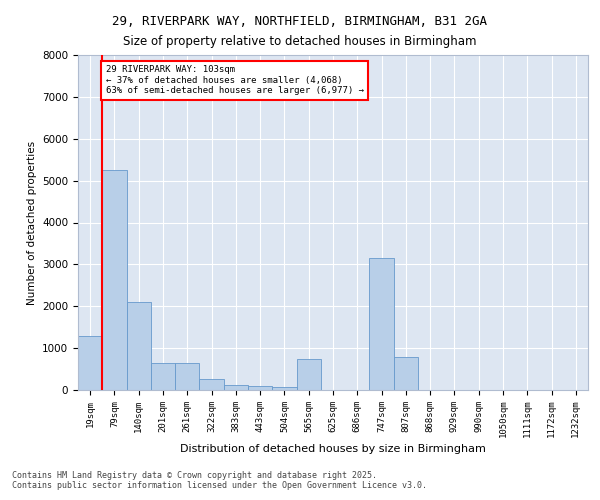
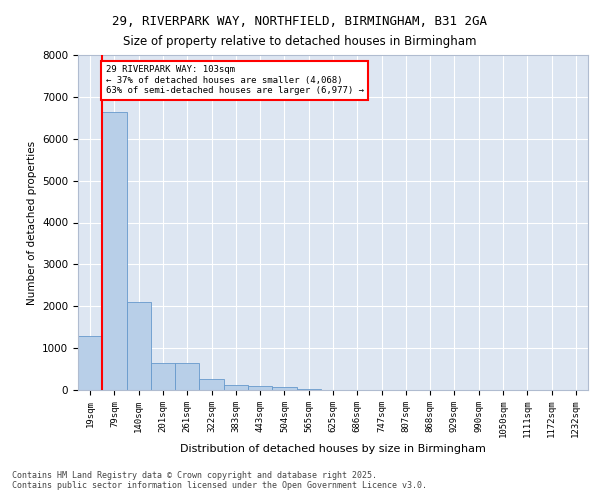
79sqm: 5250 -> 6650
565sqm: 750 -> 30
747sqm: 3150 -> 0
807sqm: 800 -> 0
